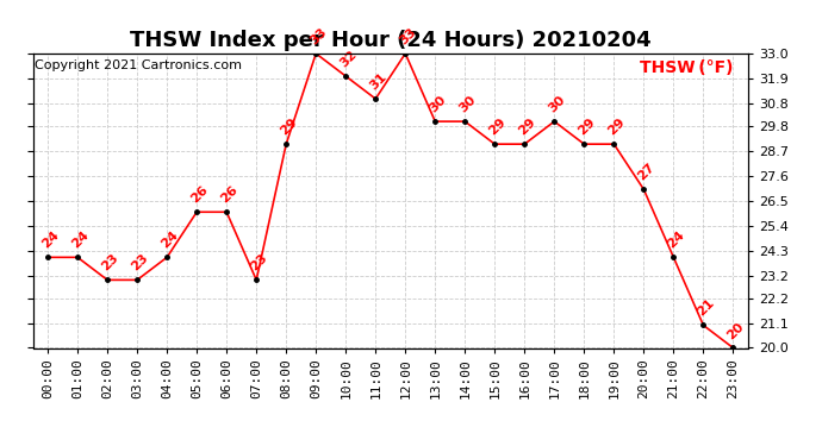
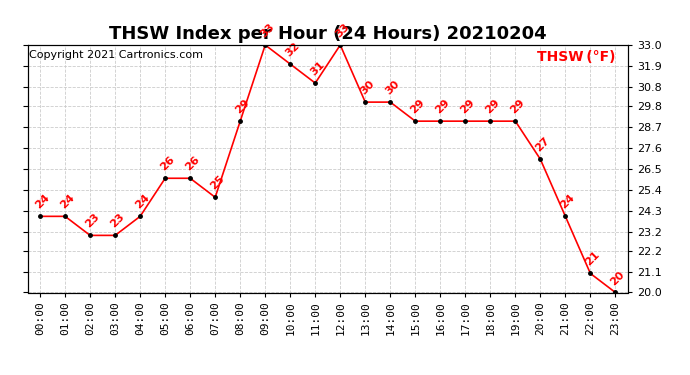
07:00: 23 -> 25
17:00: 30 -> 29
